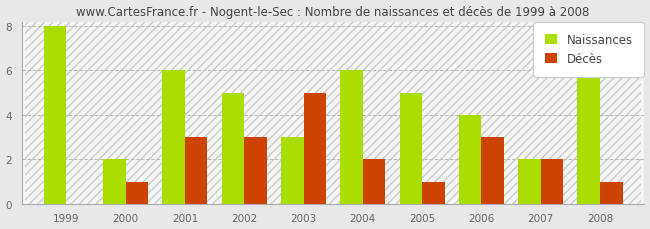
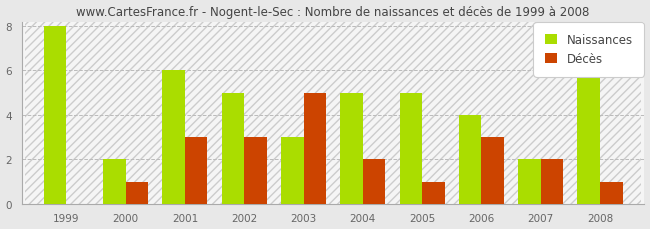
Naissances/2004: 6 -> 5
